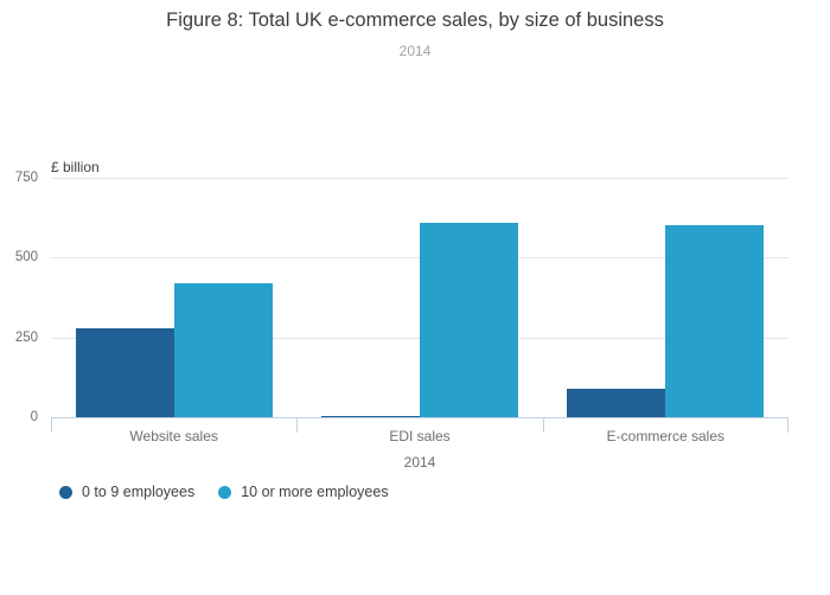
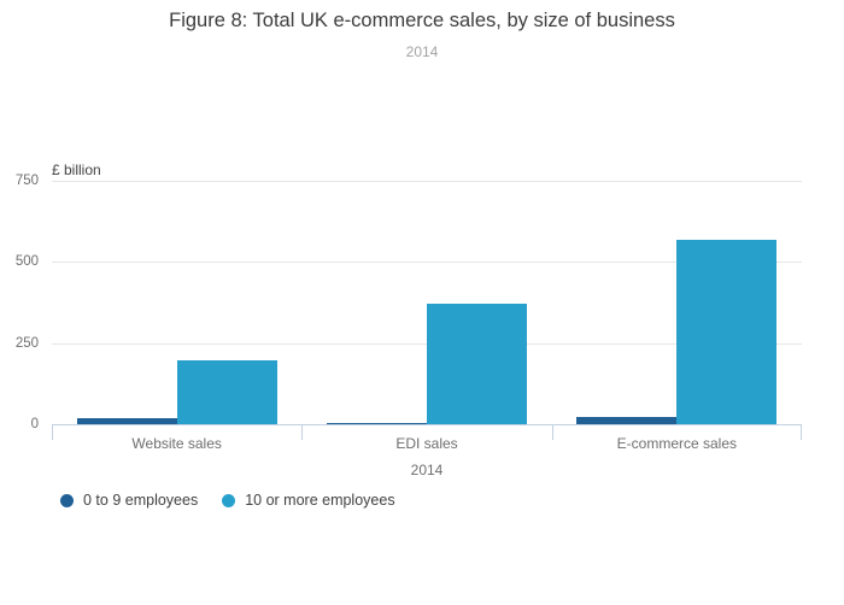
0 to 9 employees/Website sales: 280 -> 20
10 or more employees/Website sales: 420 -> 200
10 or more employees/EDI sales: 610 -> 370
0 to 9 employees/E-commerce sales: 90 -> 20
10 or more employees/E-commerce sales: 600 -> 570
